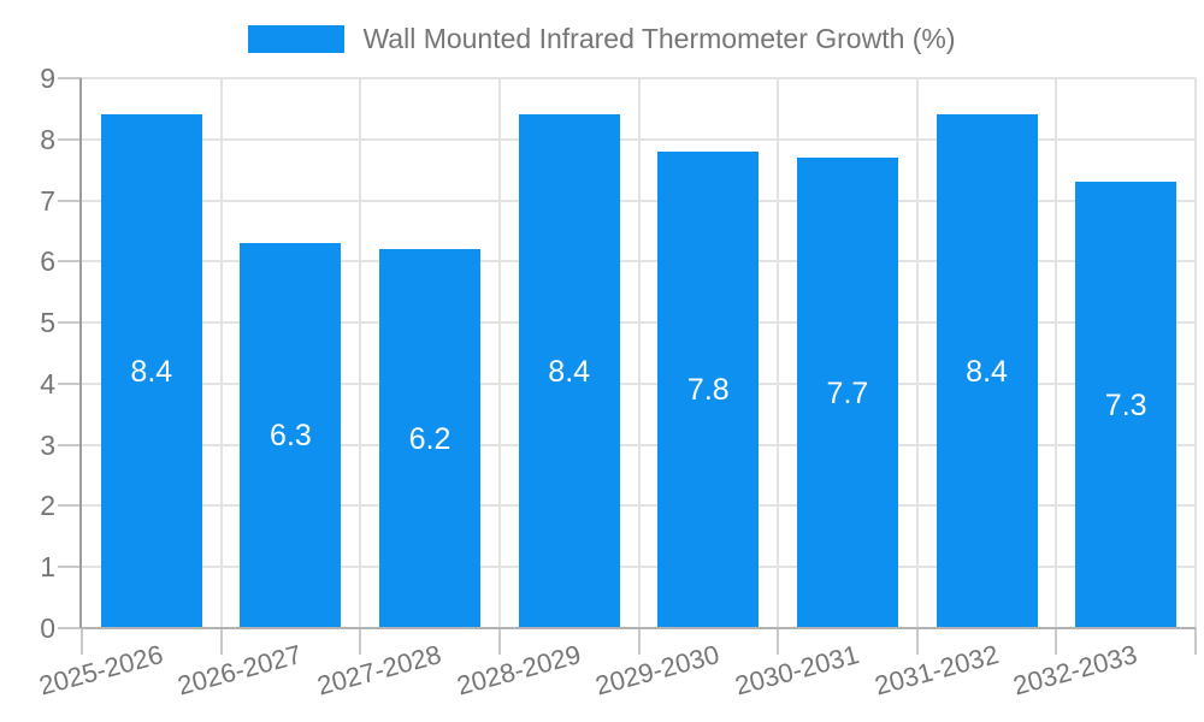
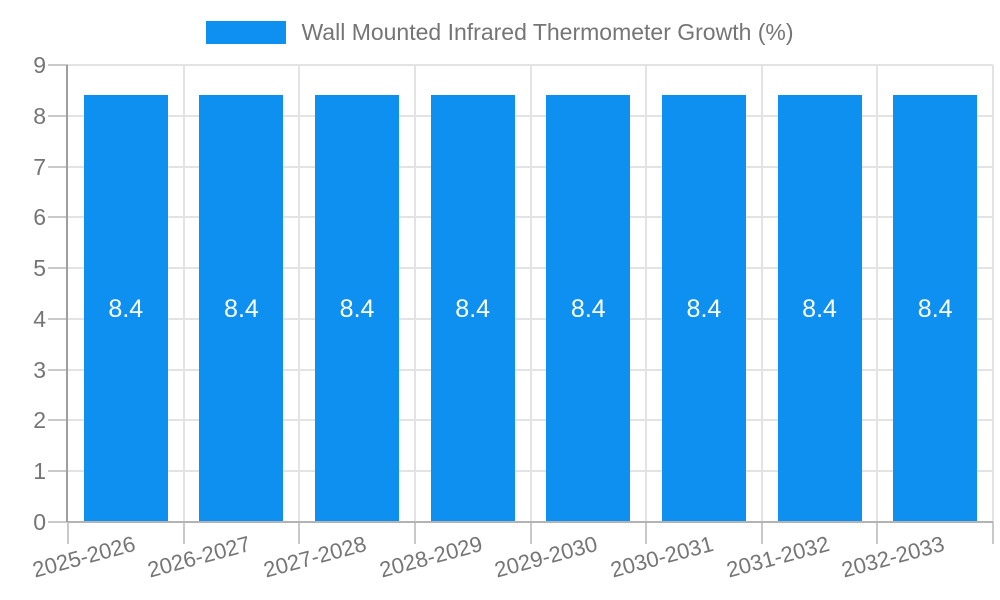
2026-2027: 6.3 -> 8.4
2027-2028: 6.2 -> 8.4
2029-2030: 7.8 -> 8.4
2030-2031: 7.7 -> 8.4
2032-2033: 7.3 -> 8.4
